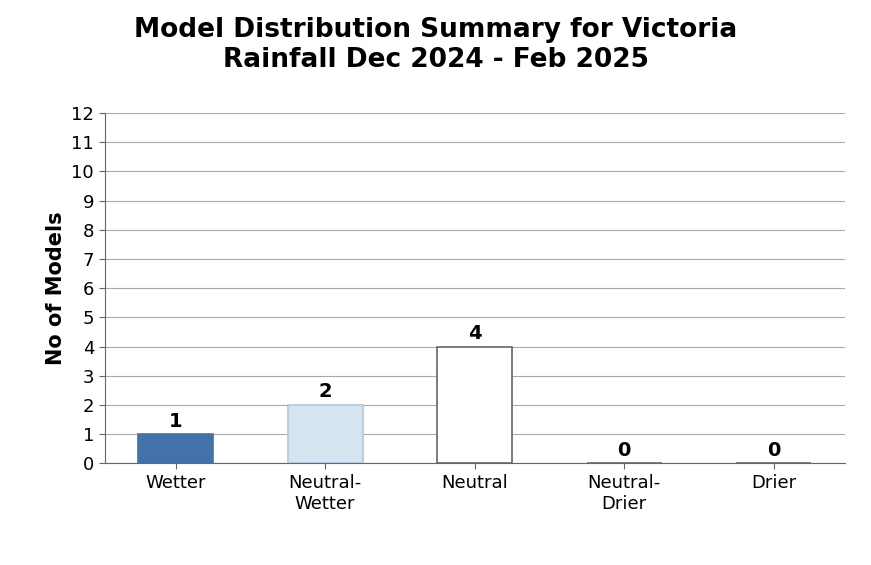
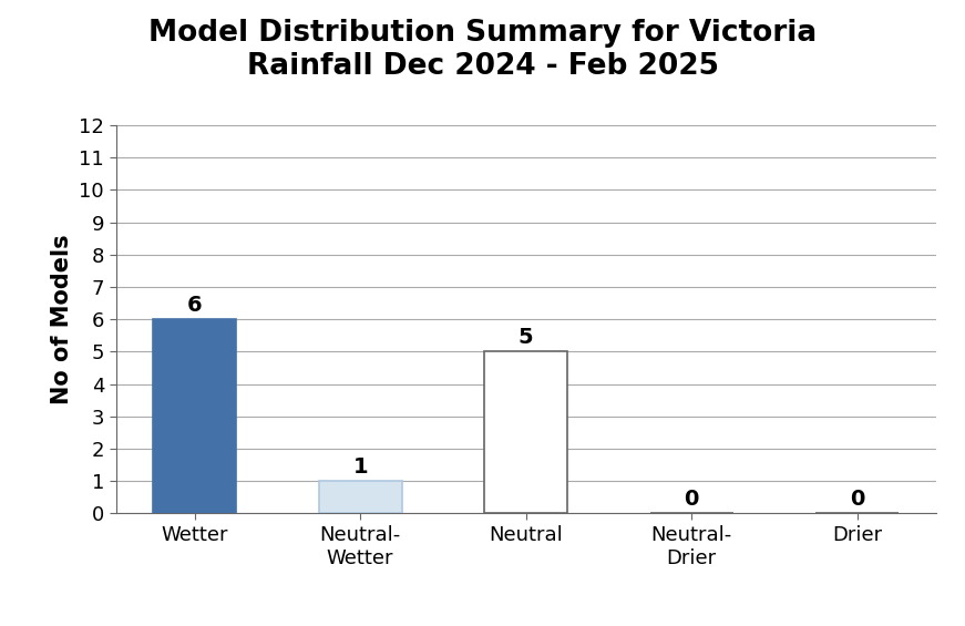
Wetter: 1 -> 6
Neutral- Wetter: 2 -> 1
Neutral: 4 -> 5
